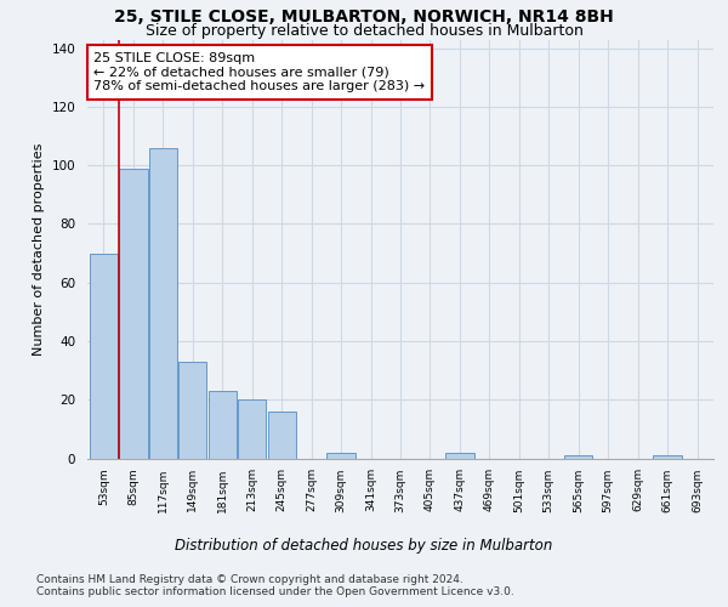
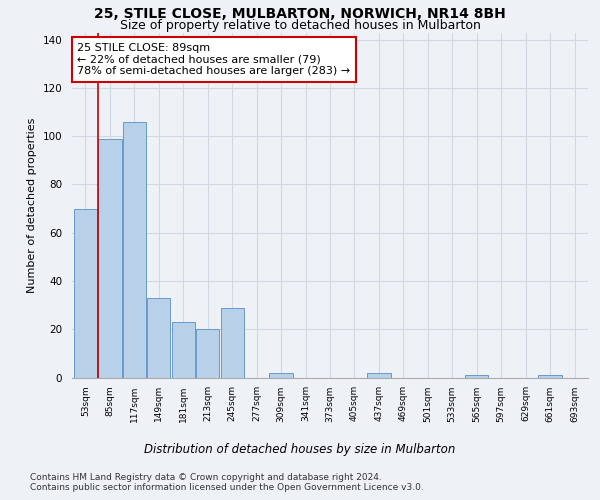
245sqm: 16 -> 29
